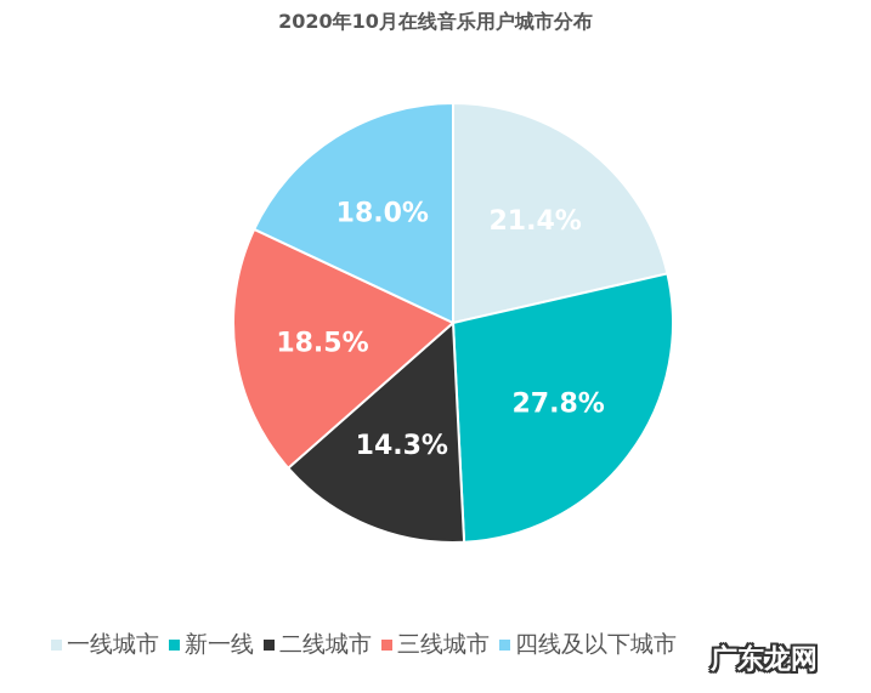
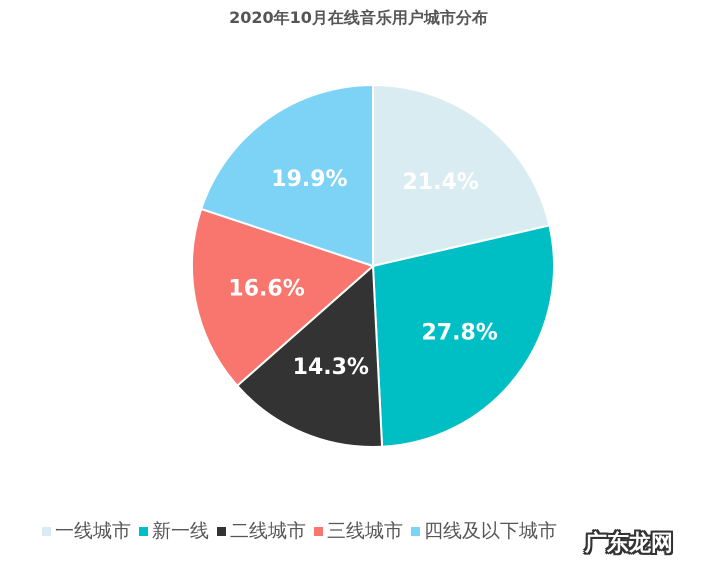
三线城市: 18.5% -> 16.6%
四线及以下城市: 18.0% -> 19.9%
